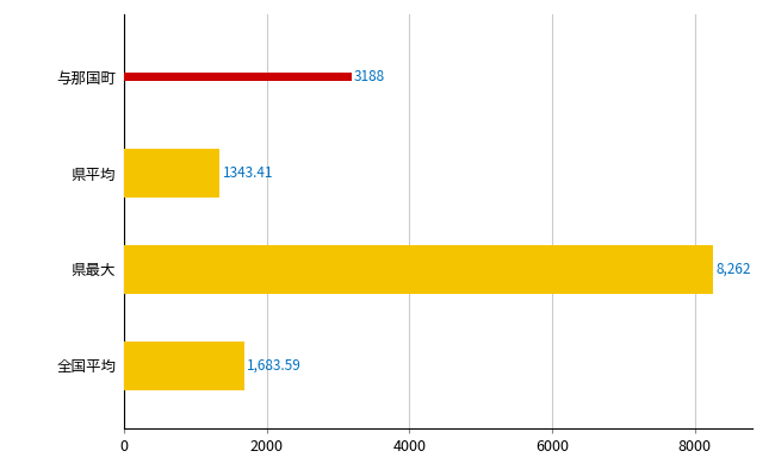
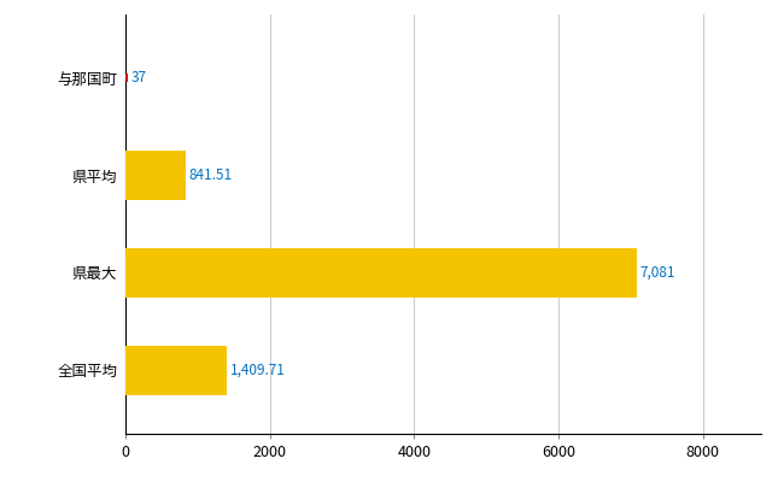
与那国町: 3188 -> 37
県平均: 1343.41 -> 841.51
県最大: 8,262 -> 7,081
全国平均: 1,683.59 -> 1,409.71
